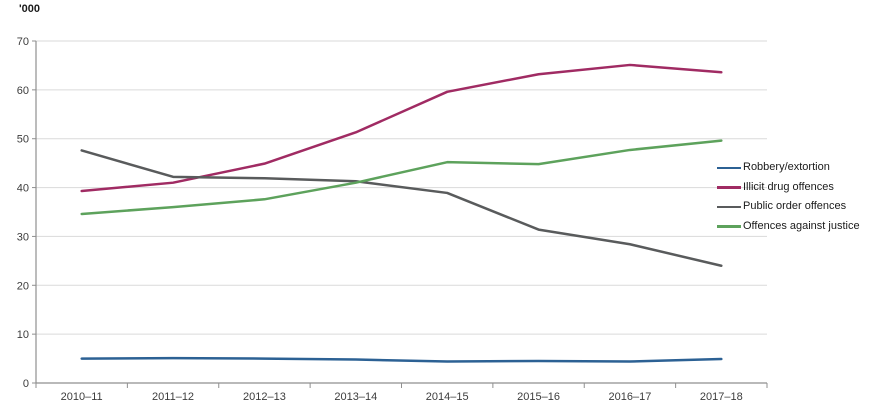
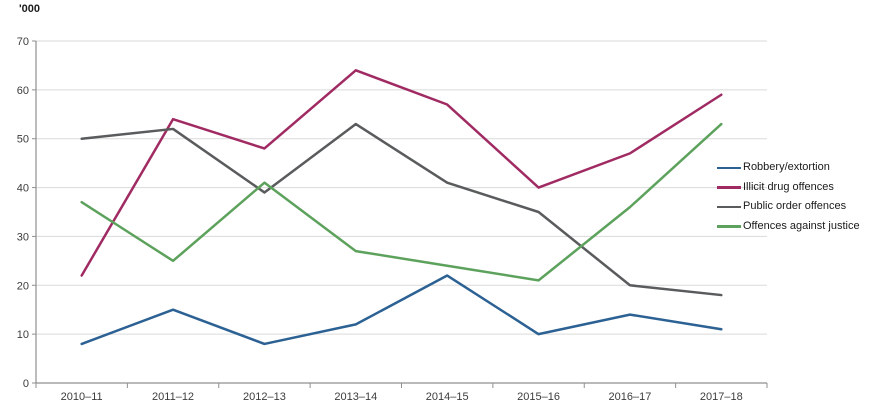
Robbery/extortion/2010–11: 5 -> 8
Illicit drug offences/2010–11: 39 -> 22
Public order offences/2010–11: 48 -> 50
Offences against justice/2010–11: 35 -> 37
Robbery/extortion/2011–12: 5 -> 15
Illicit drug offences/2011–12: 41 -> 54
Public order offences/2011–12: 42 -> 52
Offences against justice/2011–12: 36 -> 25
Robbery/extortion/2012–13: 5 -> 8
Illicit drug offences/2012–13: 45 -> 48
Public order offences/2012–13: 42 -> 39
Offences against justice/2012–13: 38 -> 41
Robbery/extortion/2013–14: 5 -> 12
Illicit drug offences/2013–14: 51 -> 64
Public order offences/2013–14: 41 -> 53
Offences against justice/2013–14: 41 -> 27
Robbery/extortion/2014–15: 4 -> 22
Illicit drug offences/2014–15: 60 -> 57
Public order offences/2014–15: 39 -> 41
Offences against justice/2014–15: 45 -> 24
Robbery/extortion/2015–16: 4 -> 10
Illicit drug offences/2015–16: 63 -> 40
Public order offences/2015–16: 31 -> 35
Offences against justice/2015–16: 45 -> 21
Robbery/extortion/2016–17: 4 -> 14
Illicit drug offences/2016–17: 65 -> 47
Public order offences/2016–17: 28 -> 20
Offences against justice/2016–17: 48 -> 36
Robbery/extortion/2017–18: 5 -> 11
Illicit drug offences/2017–18: 64 -> 59
Public order offences/2017–18: 24 -> 18
Offences against justice/2017–18: 50 -> 53
